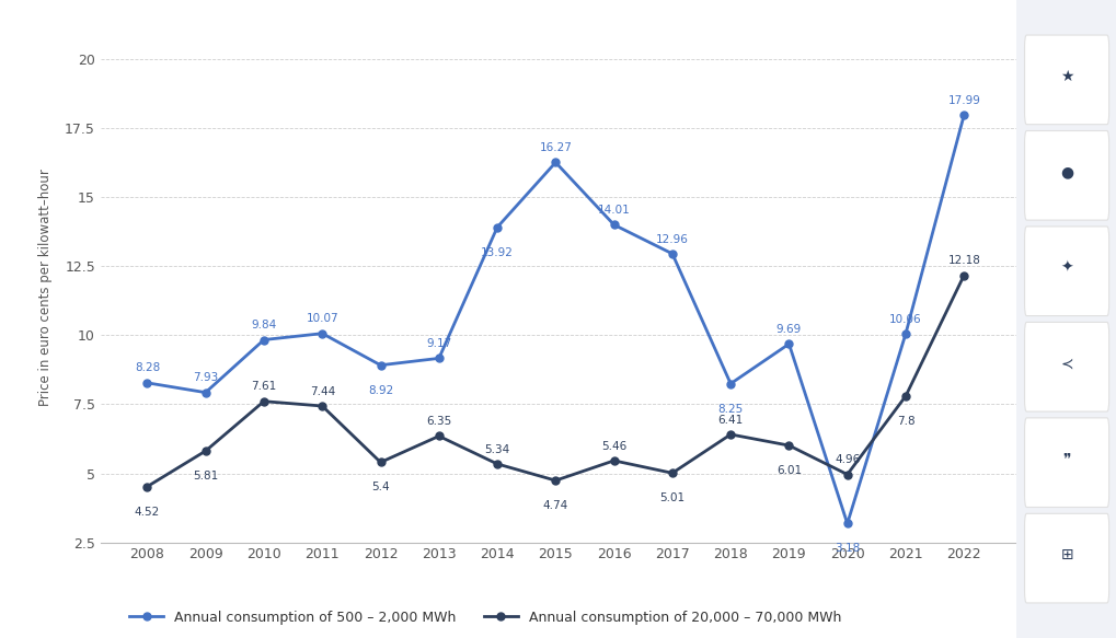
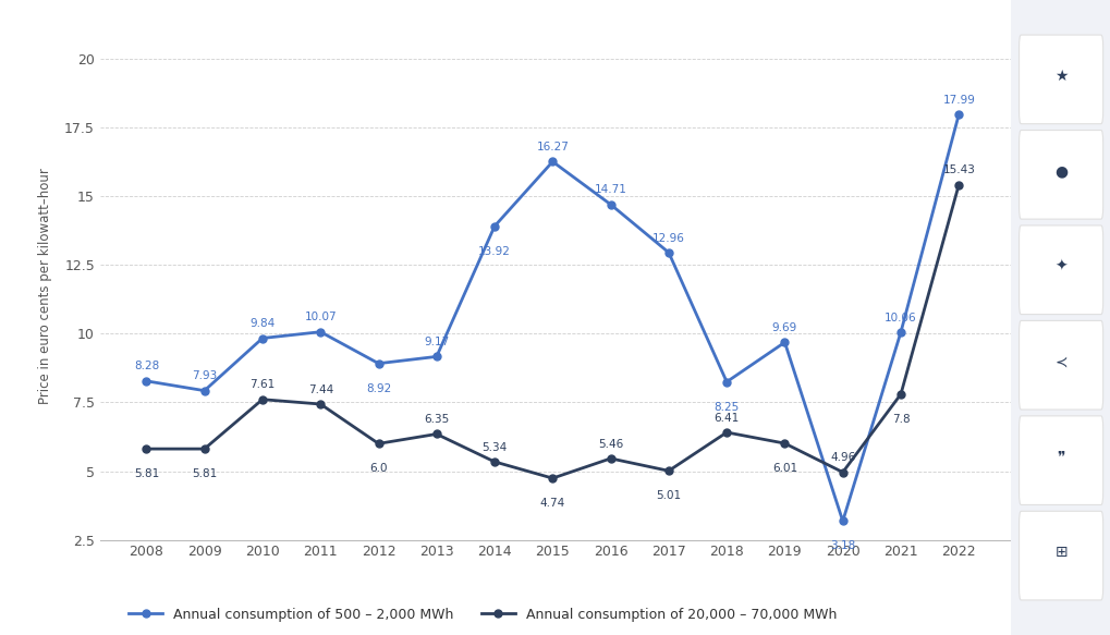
Annual consumption of 20,000 – 70,000 MWh/2008: 4.52 -> 5.81
Annual consumption of 20,000 – 70,000 MWh/2012: 5.4 -> 6.0
Annual consumption of 500 – 2,000 MWh/2016: 14.01 -> 14.71
Annual consumption of 20,000 – 70,000 MWh/2022: 12.18 -> 15.43
